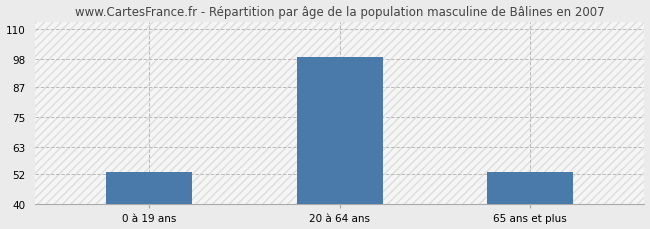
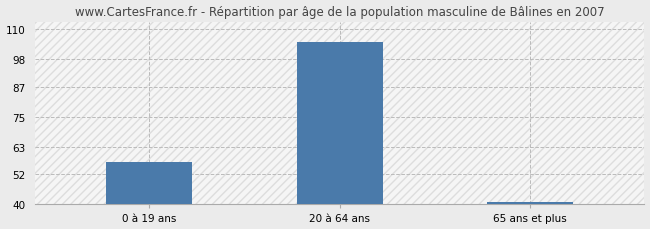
0 à 19 ans: 53 -> 57
20 à 64 ans: 99 -> 105
65 ans et plus: 53 -> 41
